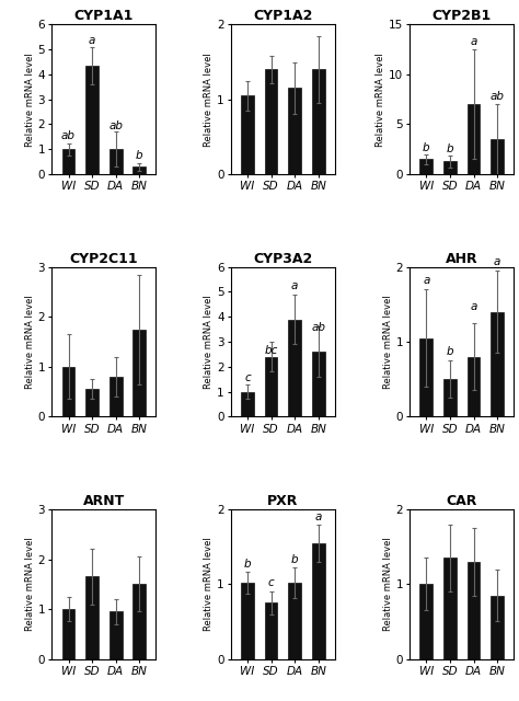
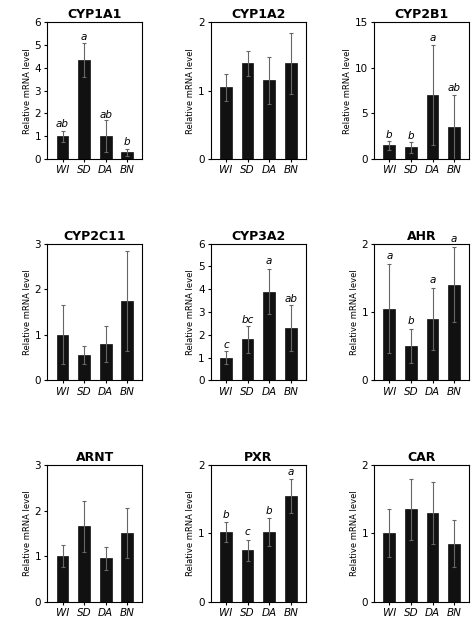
CYP3A2/SD: 2.4 -> 1.8
CYP3A2/BN: 2.6 -> 2.3
AHR/DA: 0.80 -> 0.90
